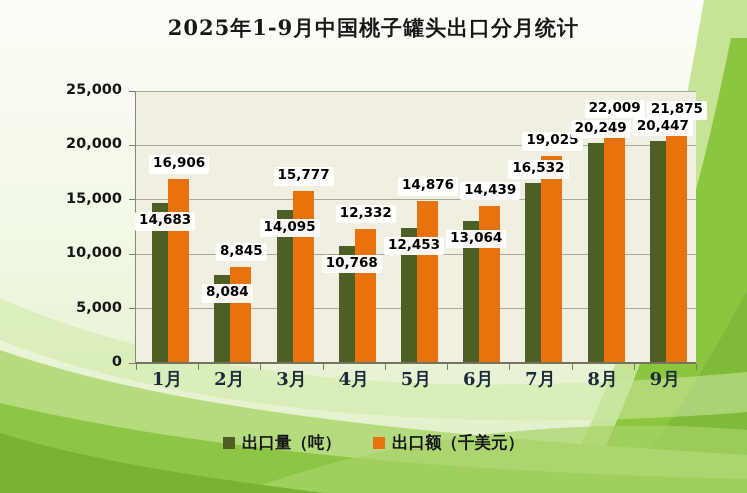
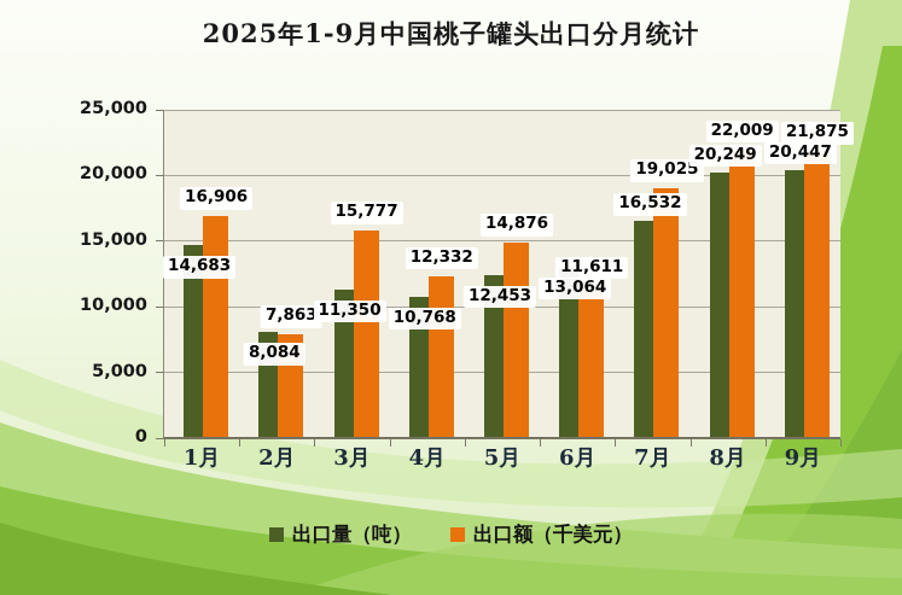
出口额（千美元）/2月: 8,845 -> 7,863
出口量（吨）/3月: 14,095 -> 11,350
出口额（千美元）/6月: 14,439 -> 11,611
